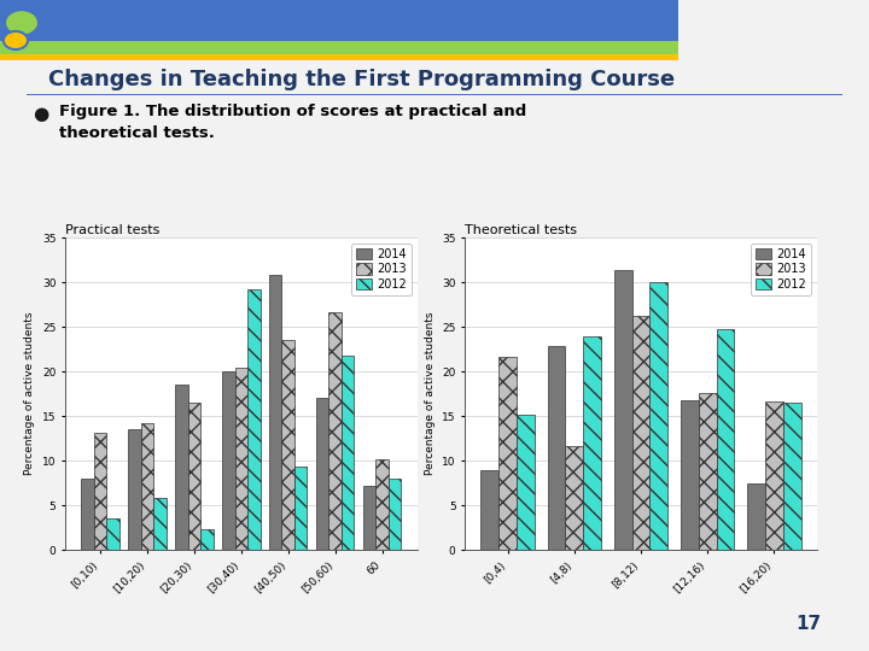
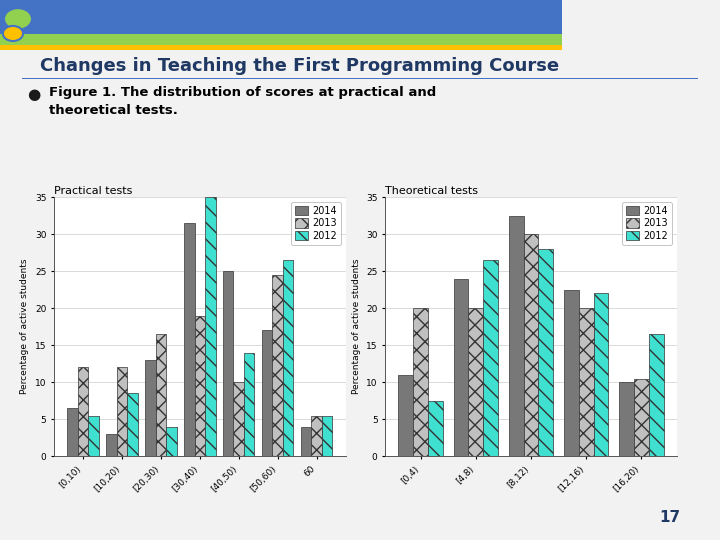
Practical tests/2014/[0,10): 8.0 -> 6.5
Practical tests/2013/[0,10): 13.2 -> 12.0
Practical tests/2012/[0,10): 3.6 -> 5.5
Practical tests/2014/[10,20): 13.6 -> 3.0
Practical tests/2013/[10,20): 14.2 -> 12.0
Practical tests/2012/[10,20): 5.8 -> 8.5
Practical tests/2014/[20,30): 18.6 -> 13.0
Practical tests/2012/[20,30): 2.4 -> 4.0
Practical tests/2014/[30,40): 20.0 -> 31.5
Practical tests/2013/[30,40): 20.4 -> 19.0
Practical tests/2012/[30,40): 29.2 -> 35.0
Practical tests/2014/[40,50): 30.8 -> 25.0
Practical tests/2013/[40,50): 23.6 -> 10.0
Practical tests/2012/[40,50): 9.4 -> 14.0
Practical tests/2013/[50,60): 26.6 -> 24.5
Practical tests/2012/[50,60): 21.8 -> 26.5
Practical tests/2014/60: 7.2 -> 4.0
Practical tests/2013/60: 10.2 -> 5.5
Practical tests/2012/60: 8.0 -> 5.5
Theoretical tests/2014/[0,4): 9.0 -> 11.0
Theoretical tests/2013/[0,4): 21.6 -> 20.0
Theoretical tests/2012/[0,4): 15.2 -> 7.5
Theoretical tests/2014/[4,8): 22.8 -> 24.0
Theoretical tests/2013/[4,8): 11.6 -> 20.0
Theoretical tests/2012/[4,8): 24.0 -> 26.5
Theoretical tests/2014/[8,12): 31.4 -> 32.5
Theoretical tests/2013/[8,12): 26.2 -> 30.0
Theoretical tests/2012/[8,12): 30.0 -> 28.0
Theoretical tests/2014/[12,16): 16.8 -> 22.5
Theoretical tests/2013/[12,16): 17.6 -> 20.0
Theoretical tests/2012/[12,16): 24.8 -> 22.0
Theoretical tests/2014/[16,20): 7.4 -> 10.0
Theoretical tests/2013/[16,20): 16.6 -> 10.5
